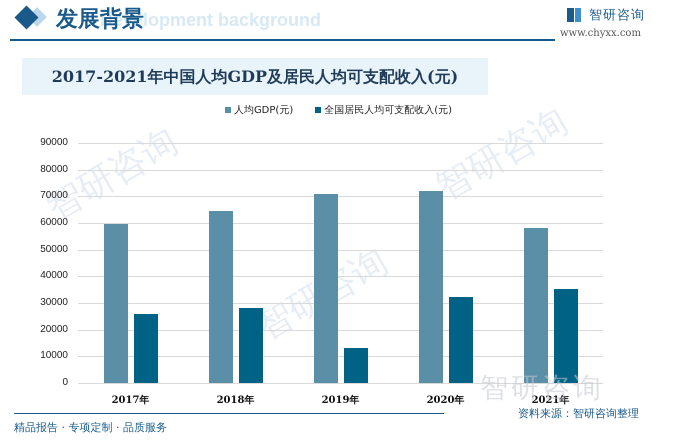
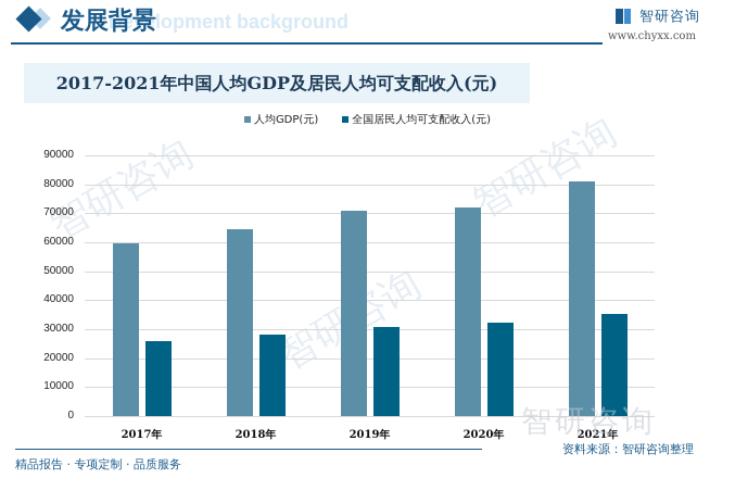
全国居民人均可支配收入(元)/2019年: 13000 -> 31000
人均GDP(元)/2021年: 58000 -> 81000
